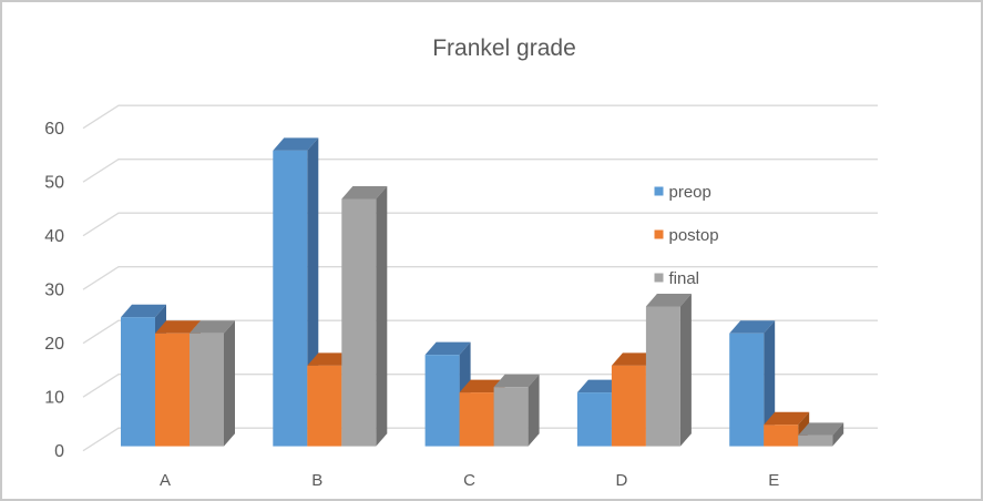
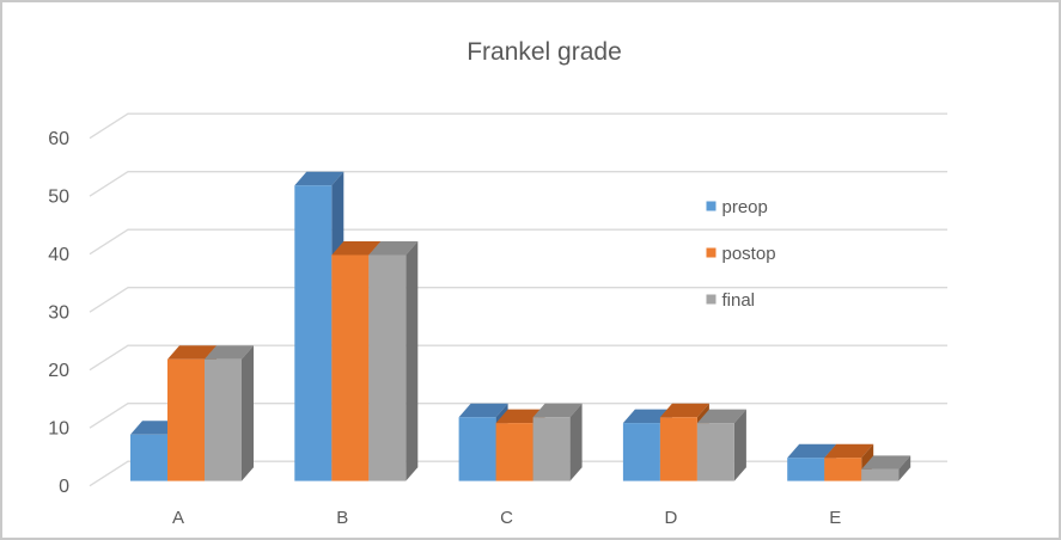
preop/A: 24 -> 8
preop/B: 55 -> 51
postop/B: 15 -> 39
final/B: 46 -> 39
preop/C: 17 -> 11
postop/D: 15 -> 11
final/D: 26 -> 10
preop/E: 21 -> 4
